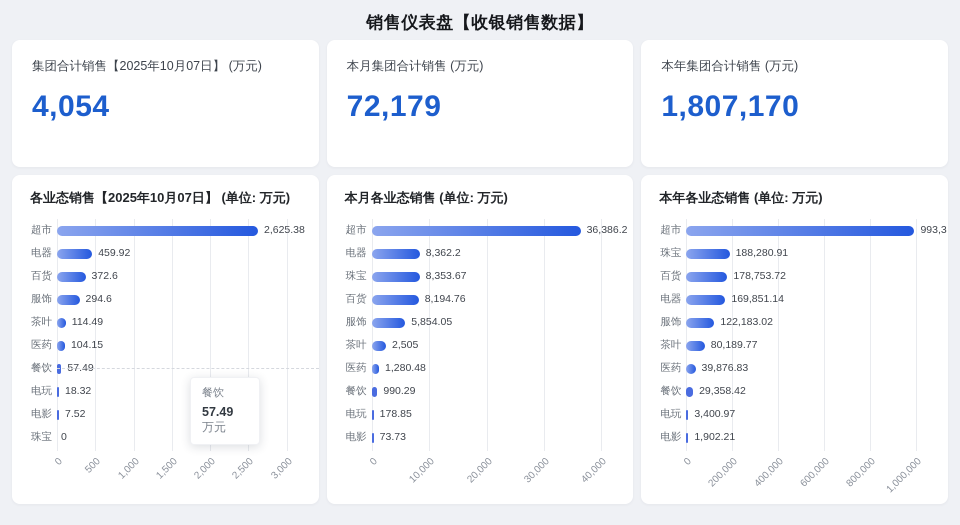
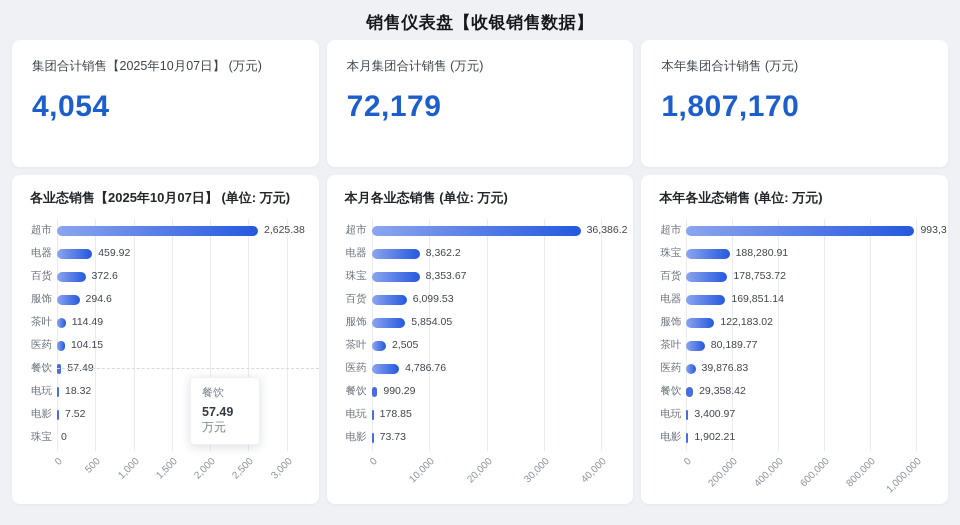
本月各业态销售 (单位: 万元)/百货: 8,194.76 -> 6,099.53
本月各业态销售 (单位: 万元)/医药: 1,280.48 -> 4,786.76
